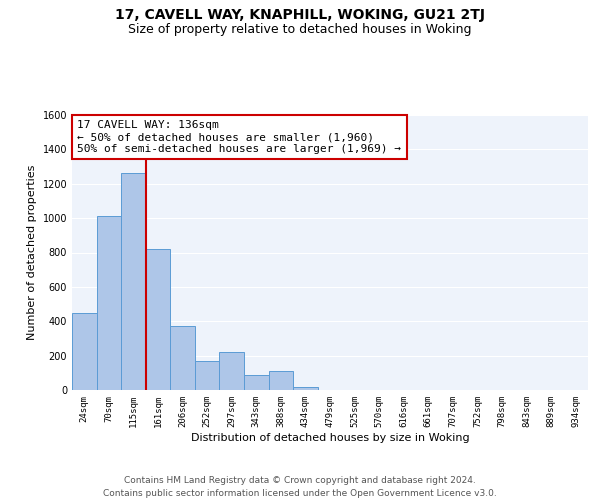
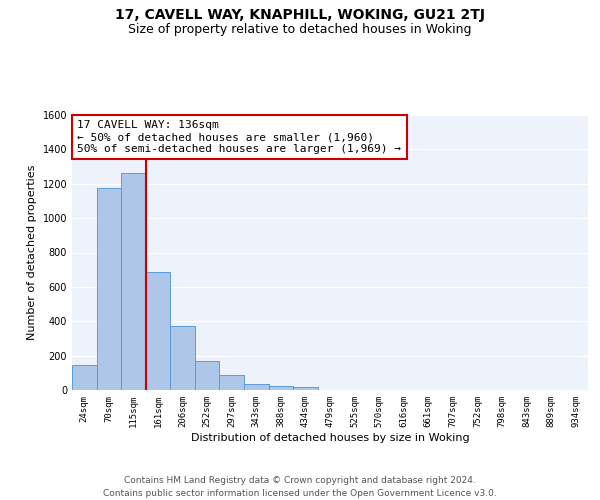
24sqm: 450 -> 150
70sqm: 1010 -> 1180
161sqm: 820 -> 680
297sqm: 220 -> 80
343sqm: 90 -> 40
388sqm: 110 -> 20
